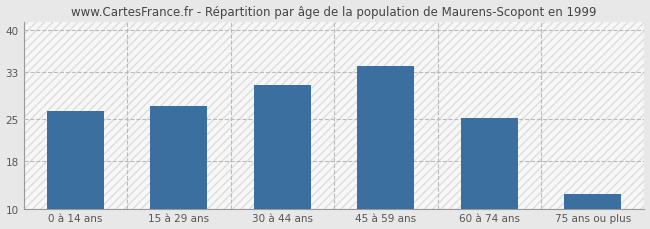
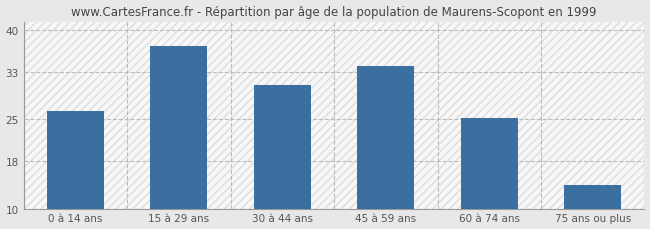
15 à 29 ans: 27.2 -> 37.4
75 ans ou plus: 12.5 -> 14.0
